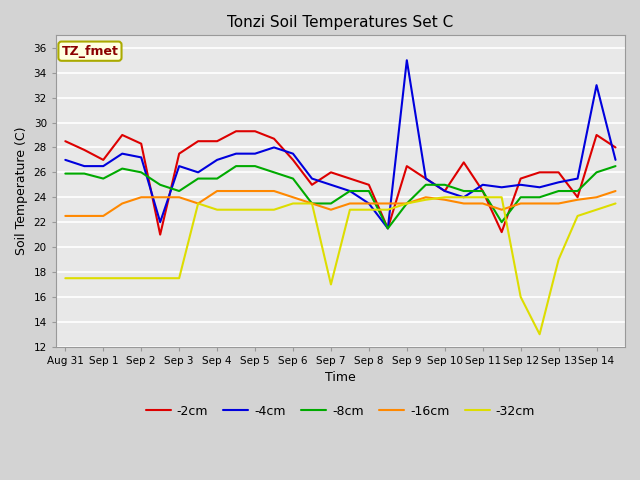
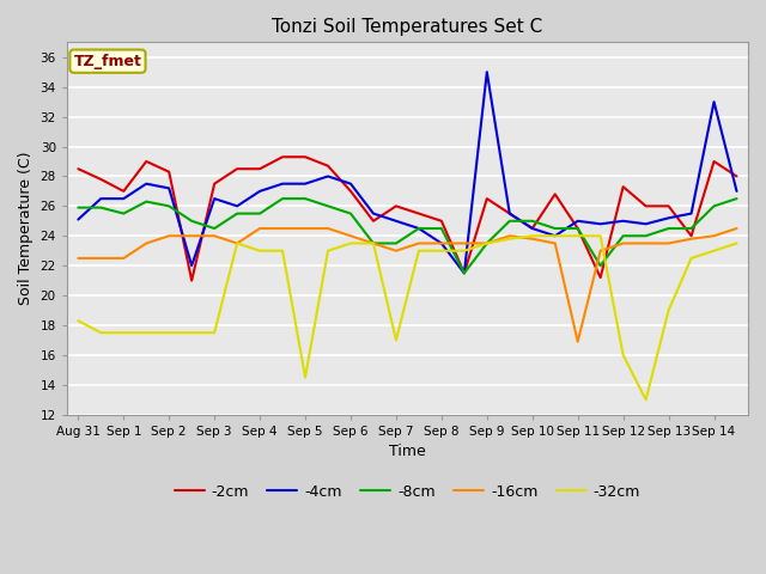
-4cm/Aug 31: 27.0 -> 25.1
-32cm/Aug 31: 17.5 -> 18.3
-32cm/Sep 5: 23.0 -> 14.5
-16cm/Sep 11: 23.5 -> 16.9
-2cm/Sep 12: 25.5 -> 27.3
